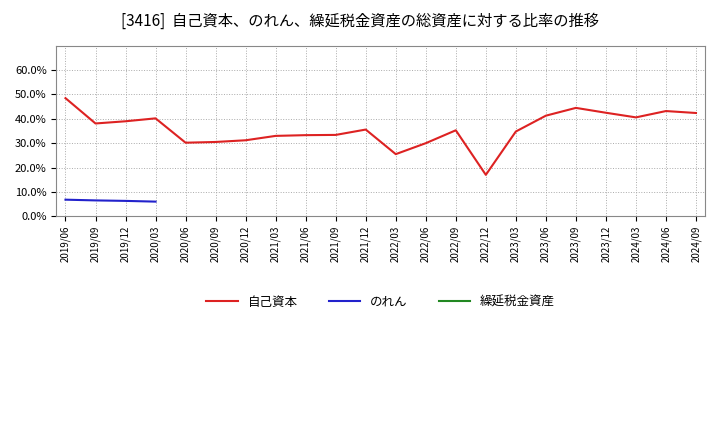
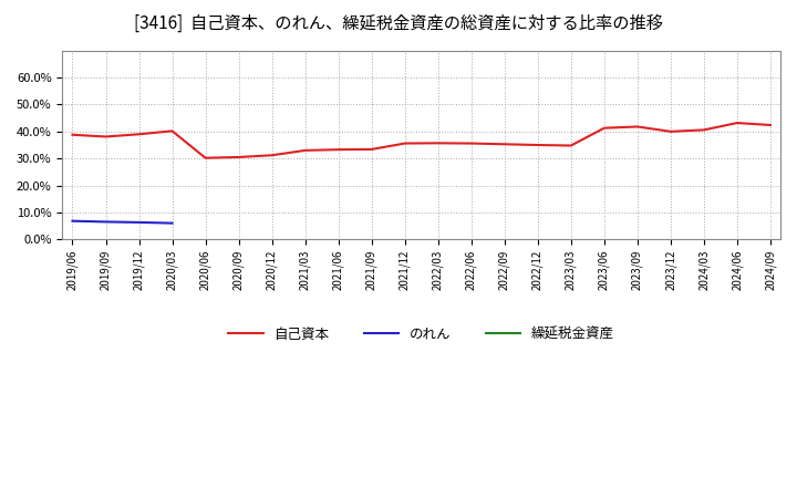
自己資本/2019/06: 48.5% -> 38.8%
自己資本/2022/03: 25.5% -> 35.7%
自己資本/2022/06: 30.0% -> 35.6%
自己資本/2022/12: 17.0% -> 35.0%
自己資本/2023/09: 44.5% -> 41.8%
自己資本/2023/12: 42.5% -> 40.0%
